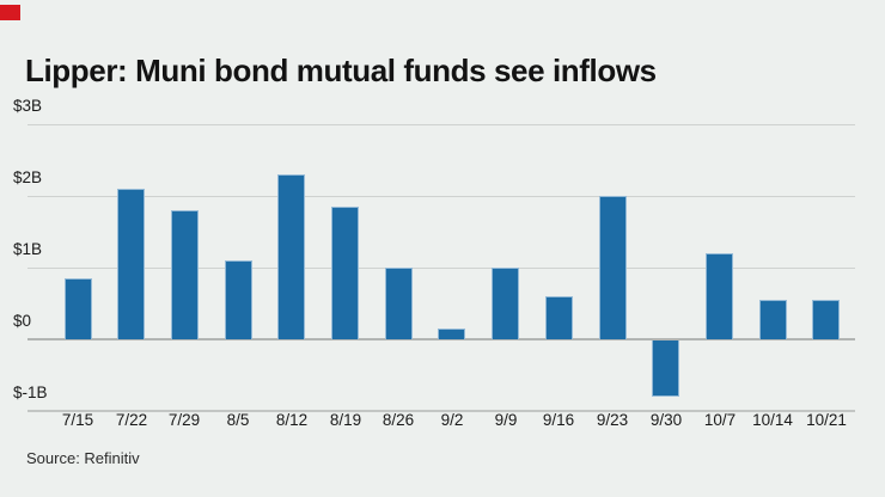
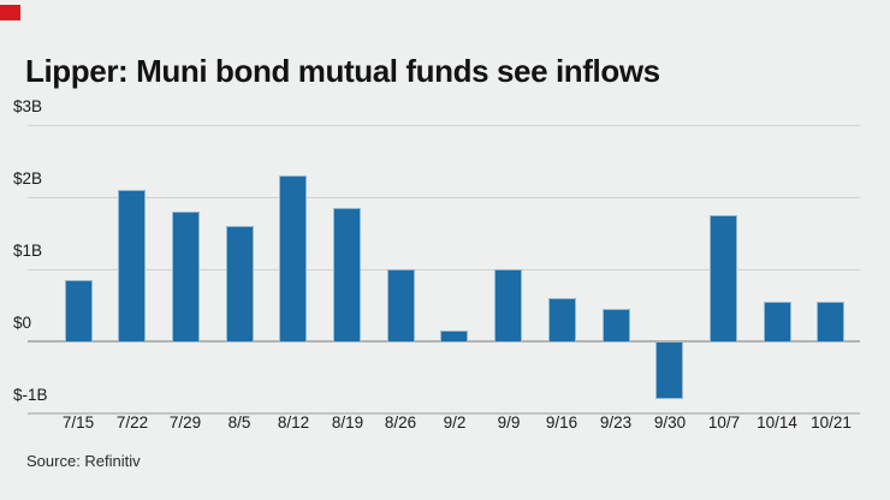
8/5: $1.1B -> $1.6B
9/23: $2.0B -> $0.5B
10/7: $1.2B -> $1.8B
